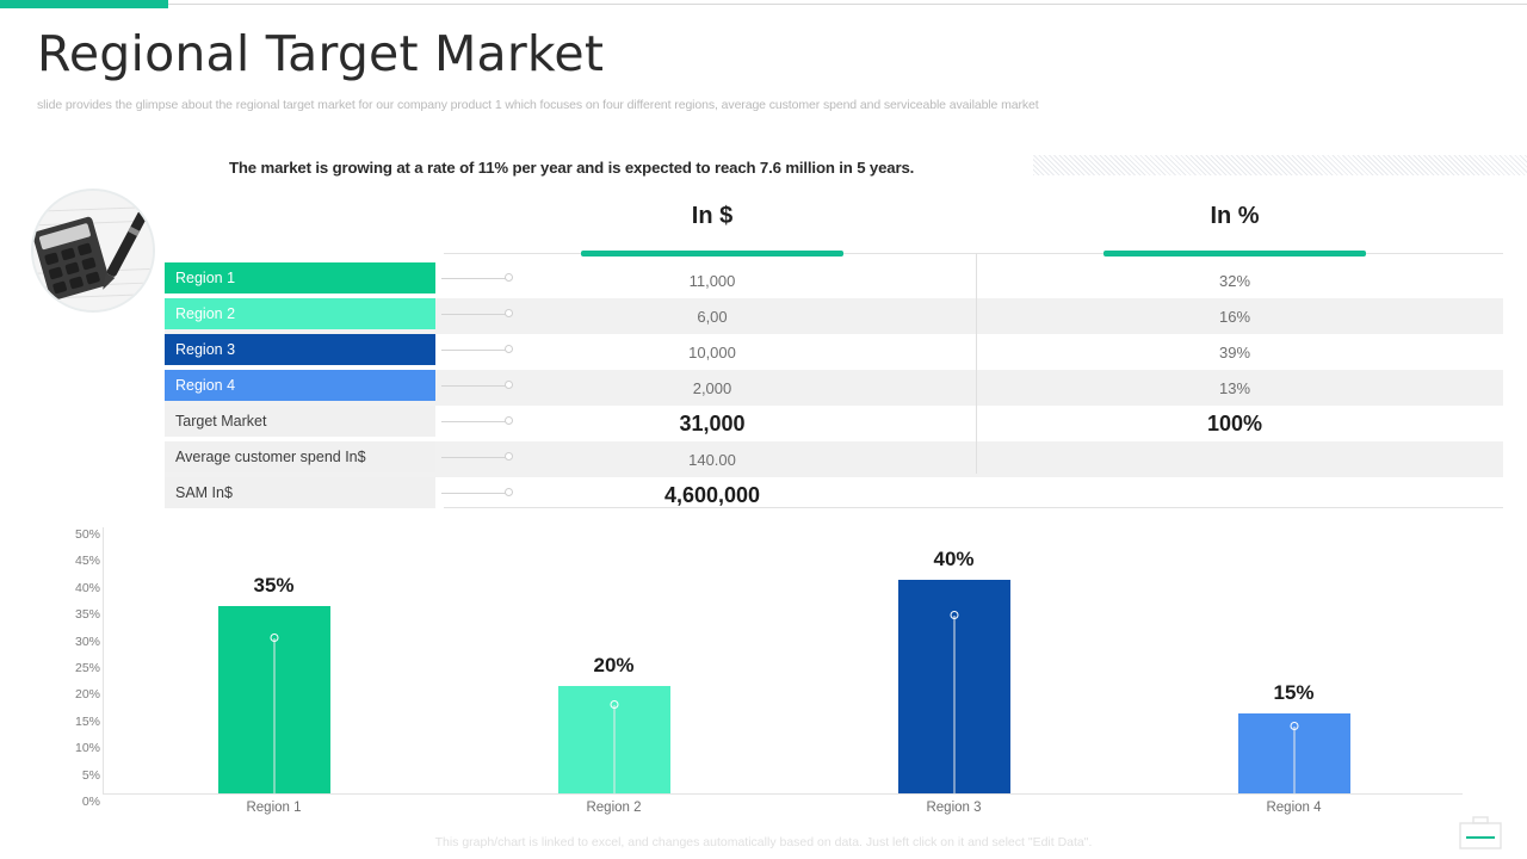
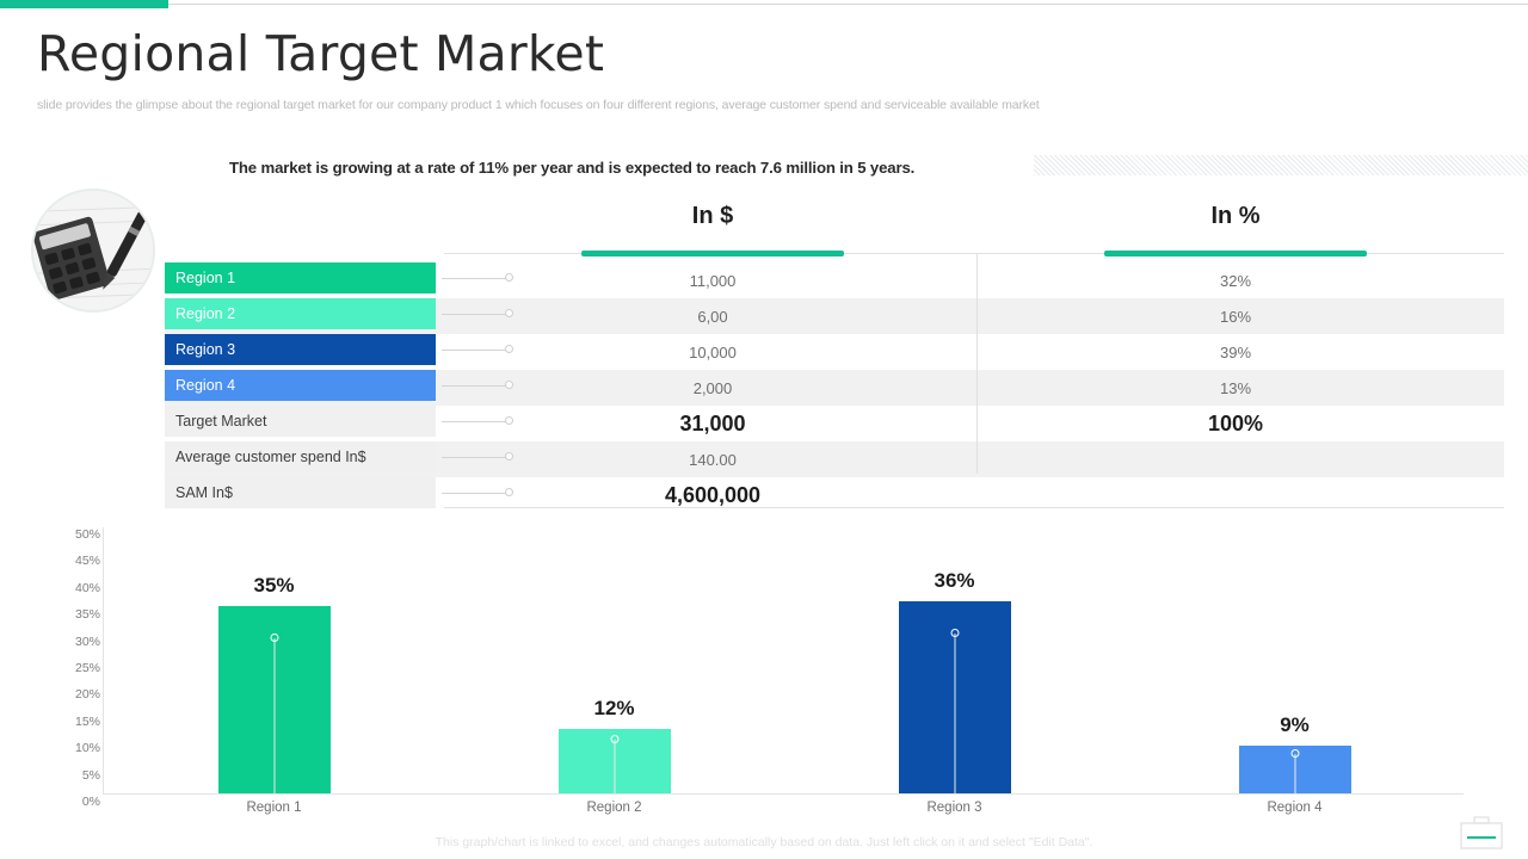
Region 2: 20% -> 12%
Region 3: 40% -> 36%
Region 4: 15% -> 9%
